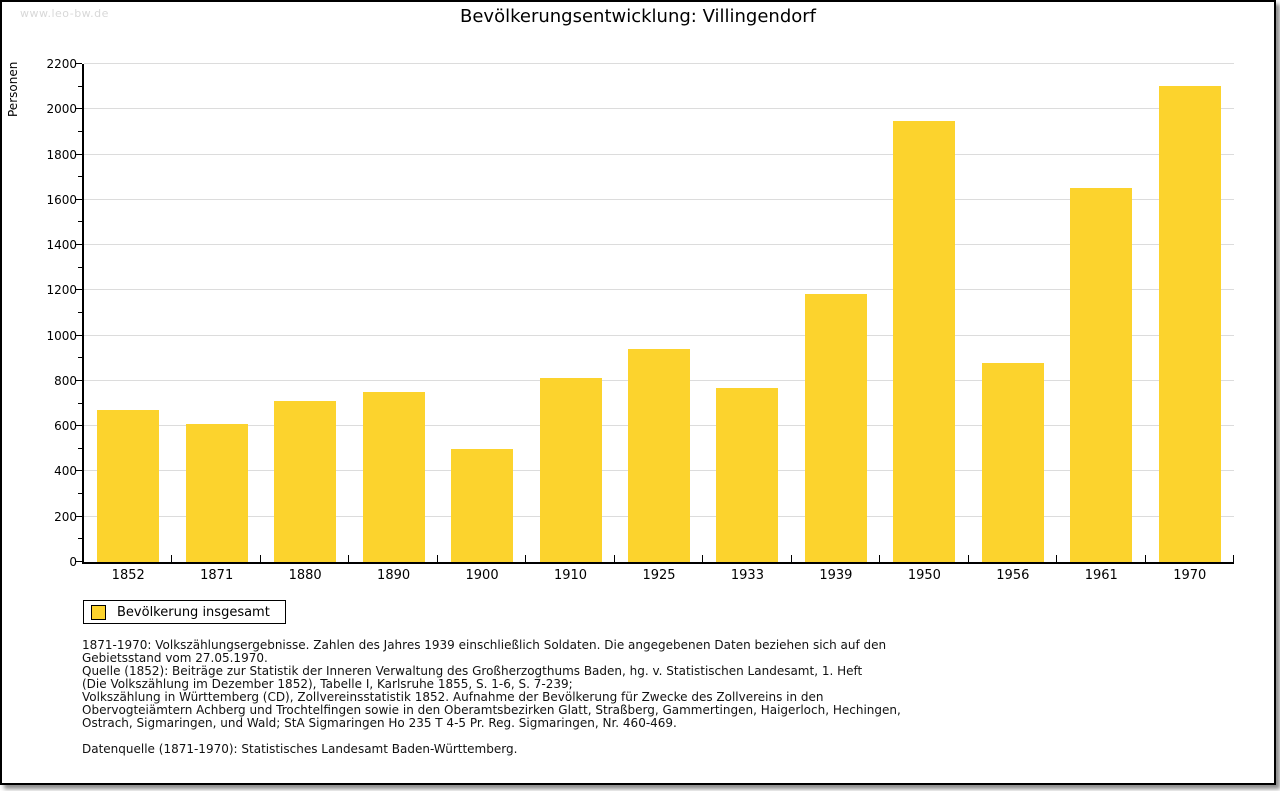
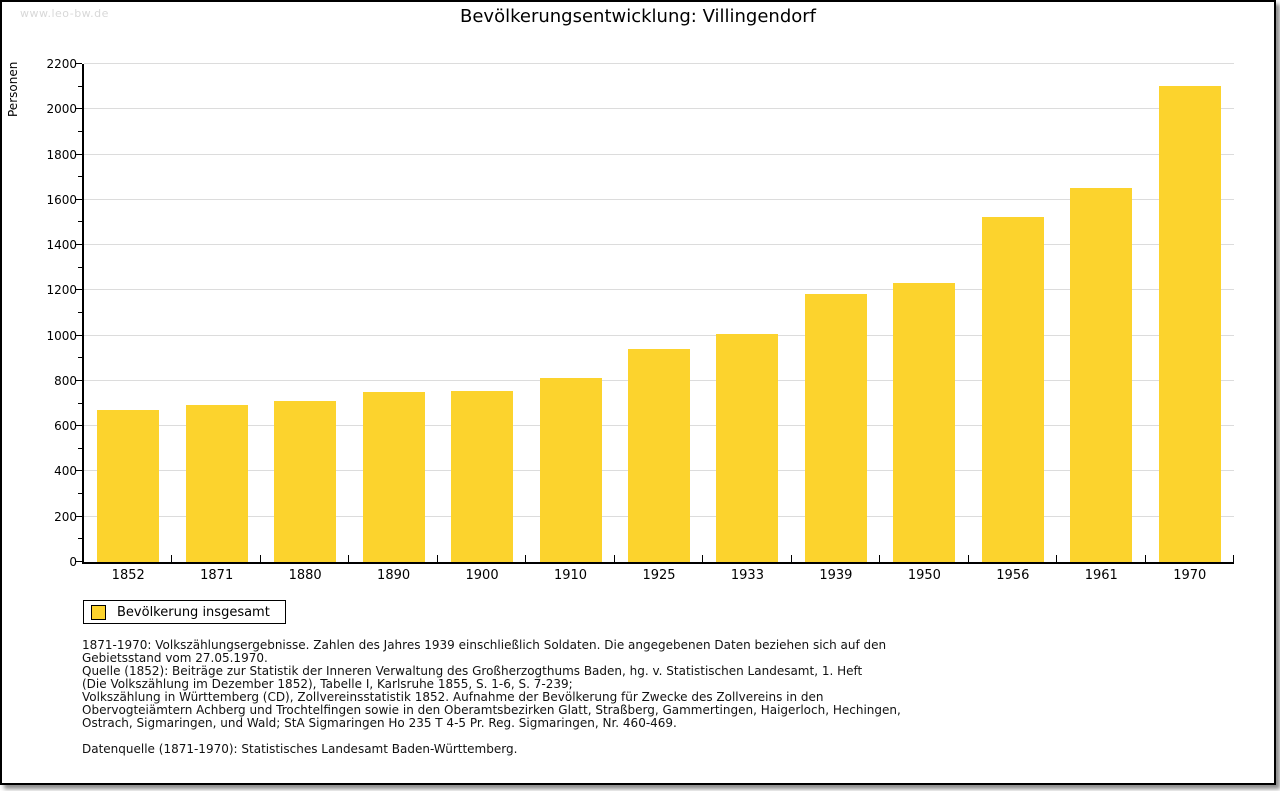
1871: 610 -> 690
1900: 500 -> 760
1933: 770 -> 1010
1950: 1950 -> 1230
1956: 880 -> 1520
